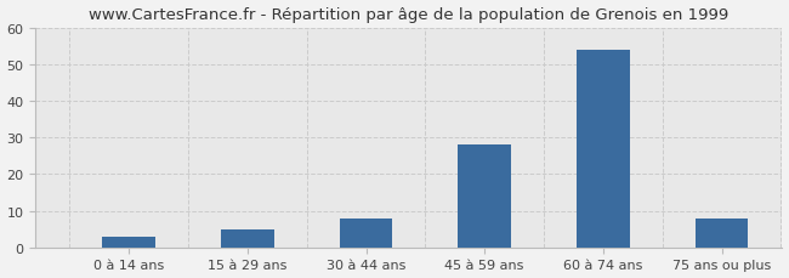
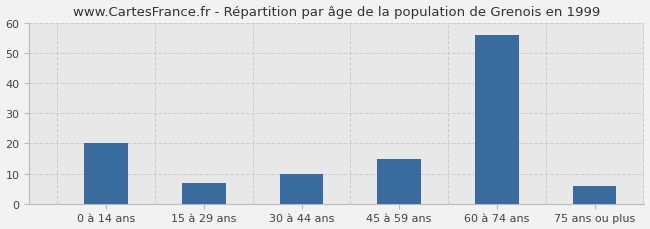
0 à 14 ans: 3 -> 20
15 à 29 ans: 5 -> 7
30 à 44 ans: 8 -> 10
45 à 59 ans: 28 -> 15
60 à 74 ans: 54 -> 56
75 ans ou plus: 8 -> 6
